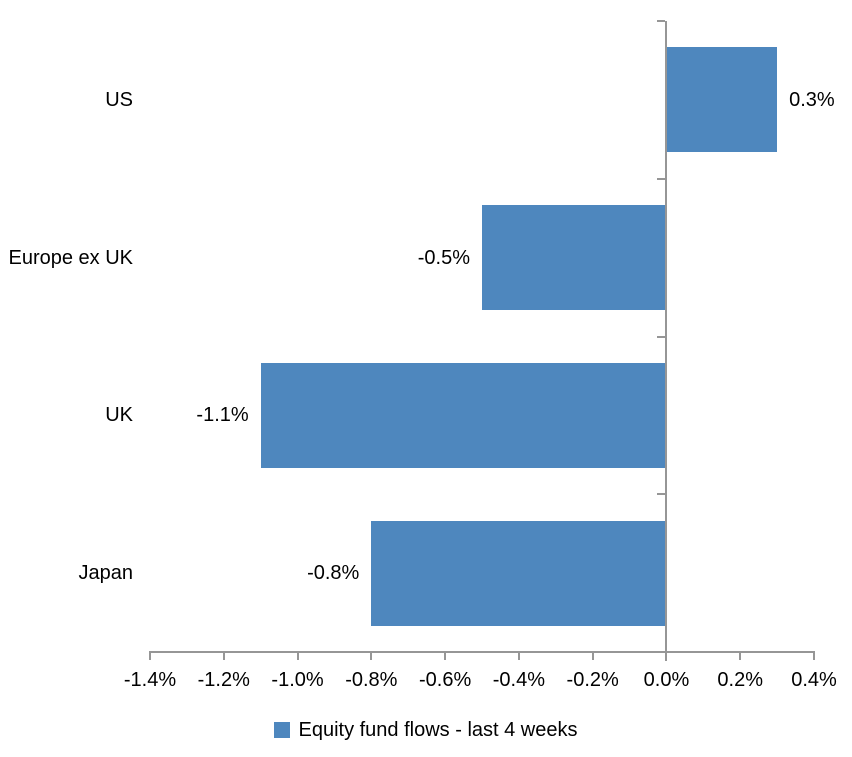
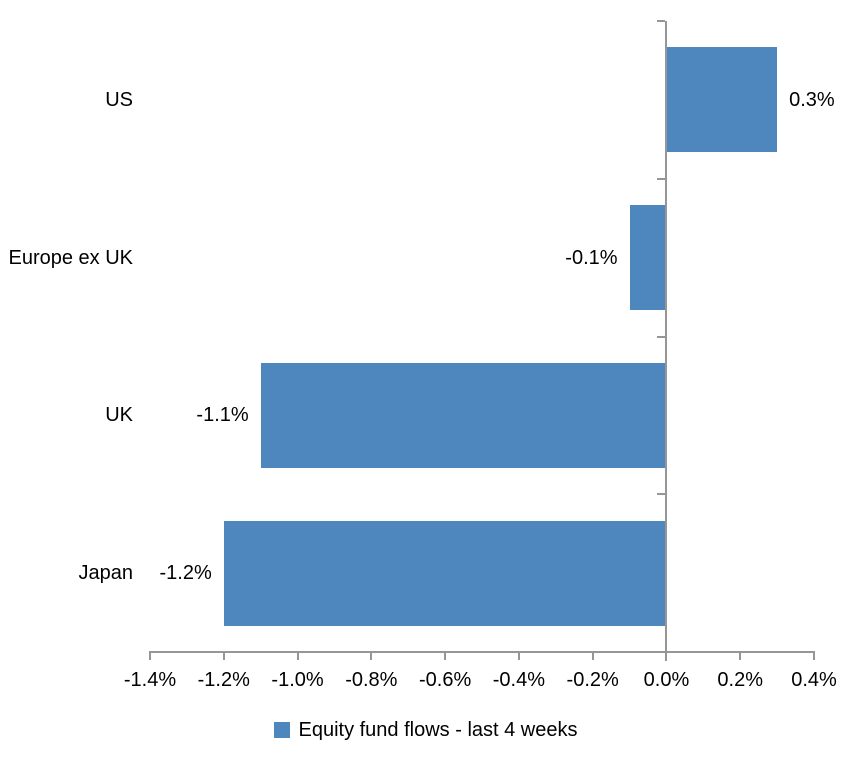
Europe ex UK: -0.5% -> -0.1%
Japan: -0.8% -> -1.2%
